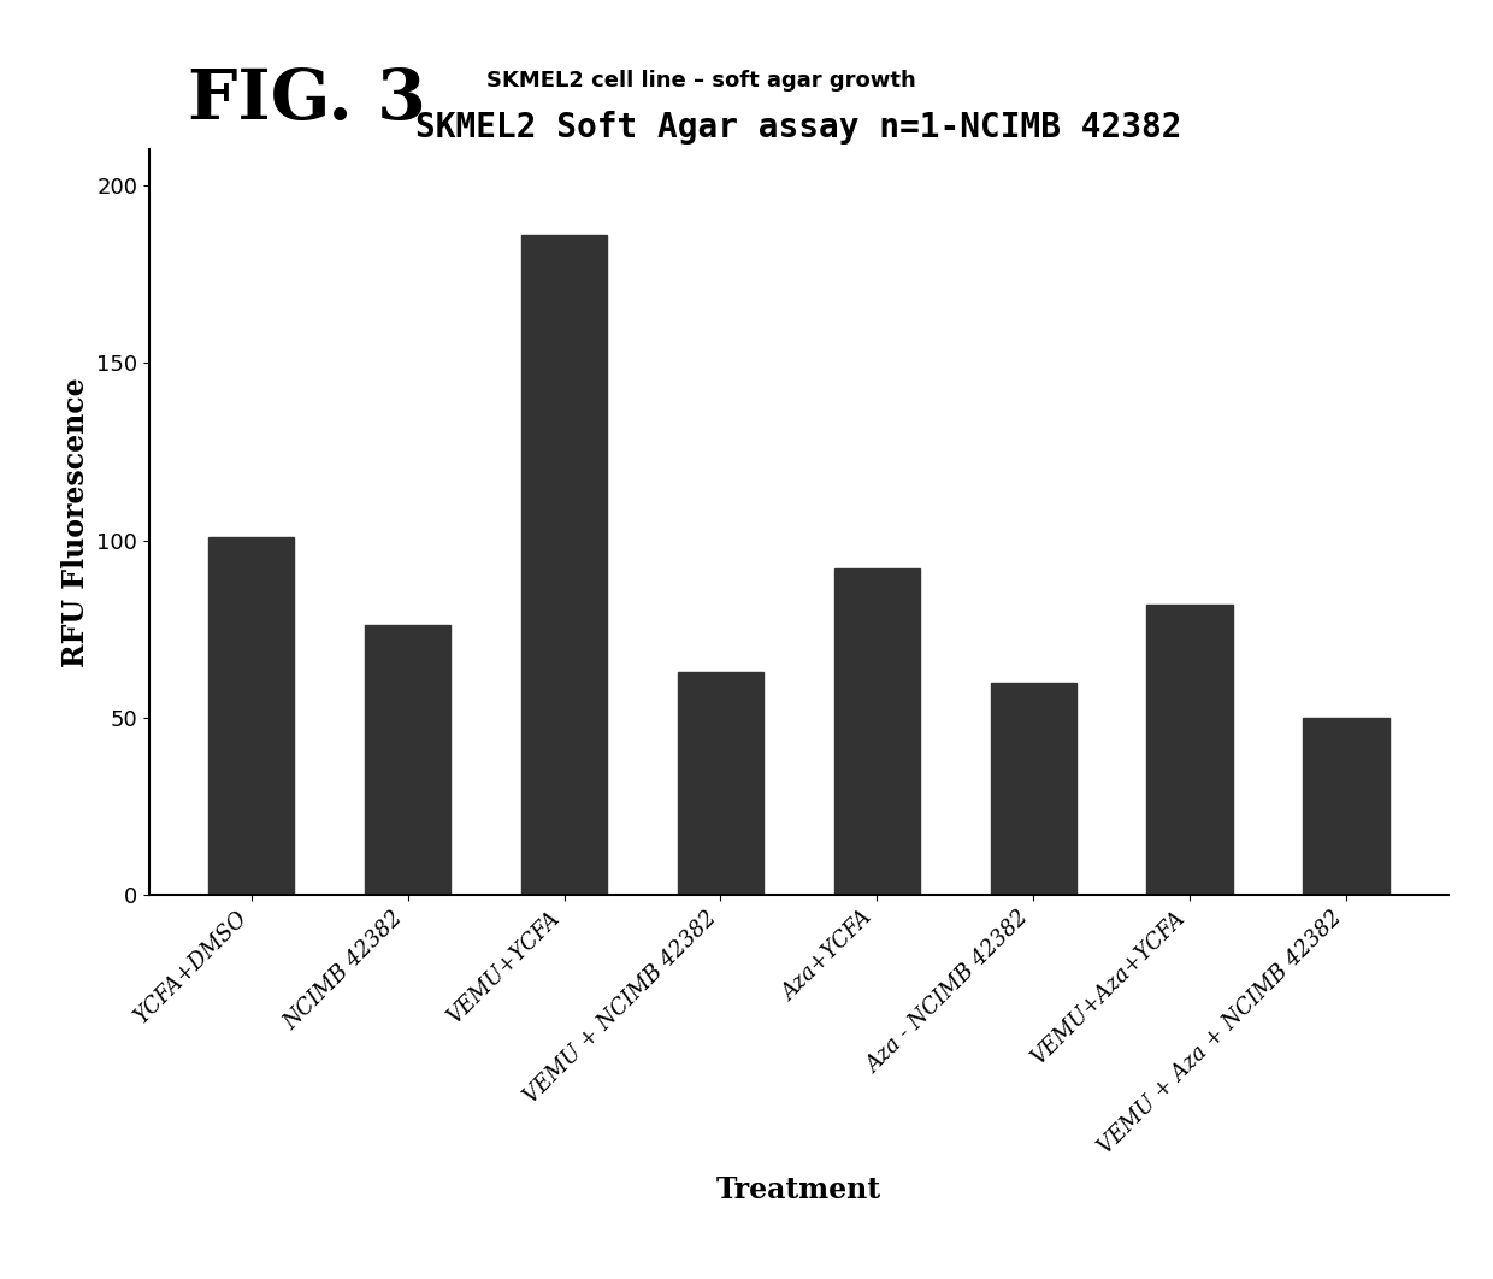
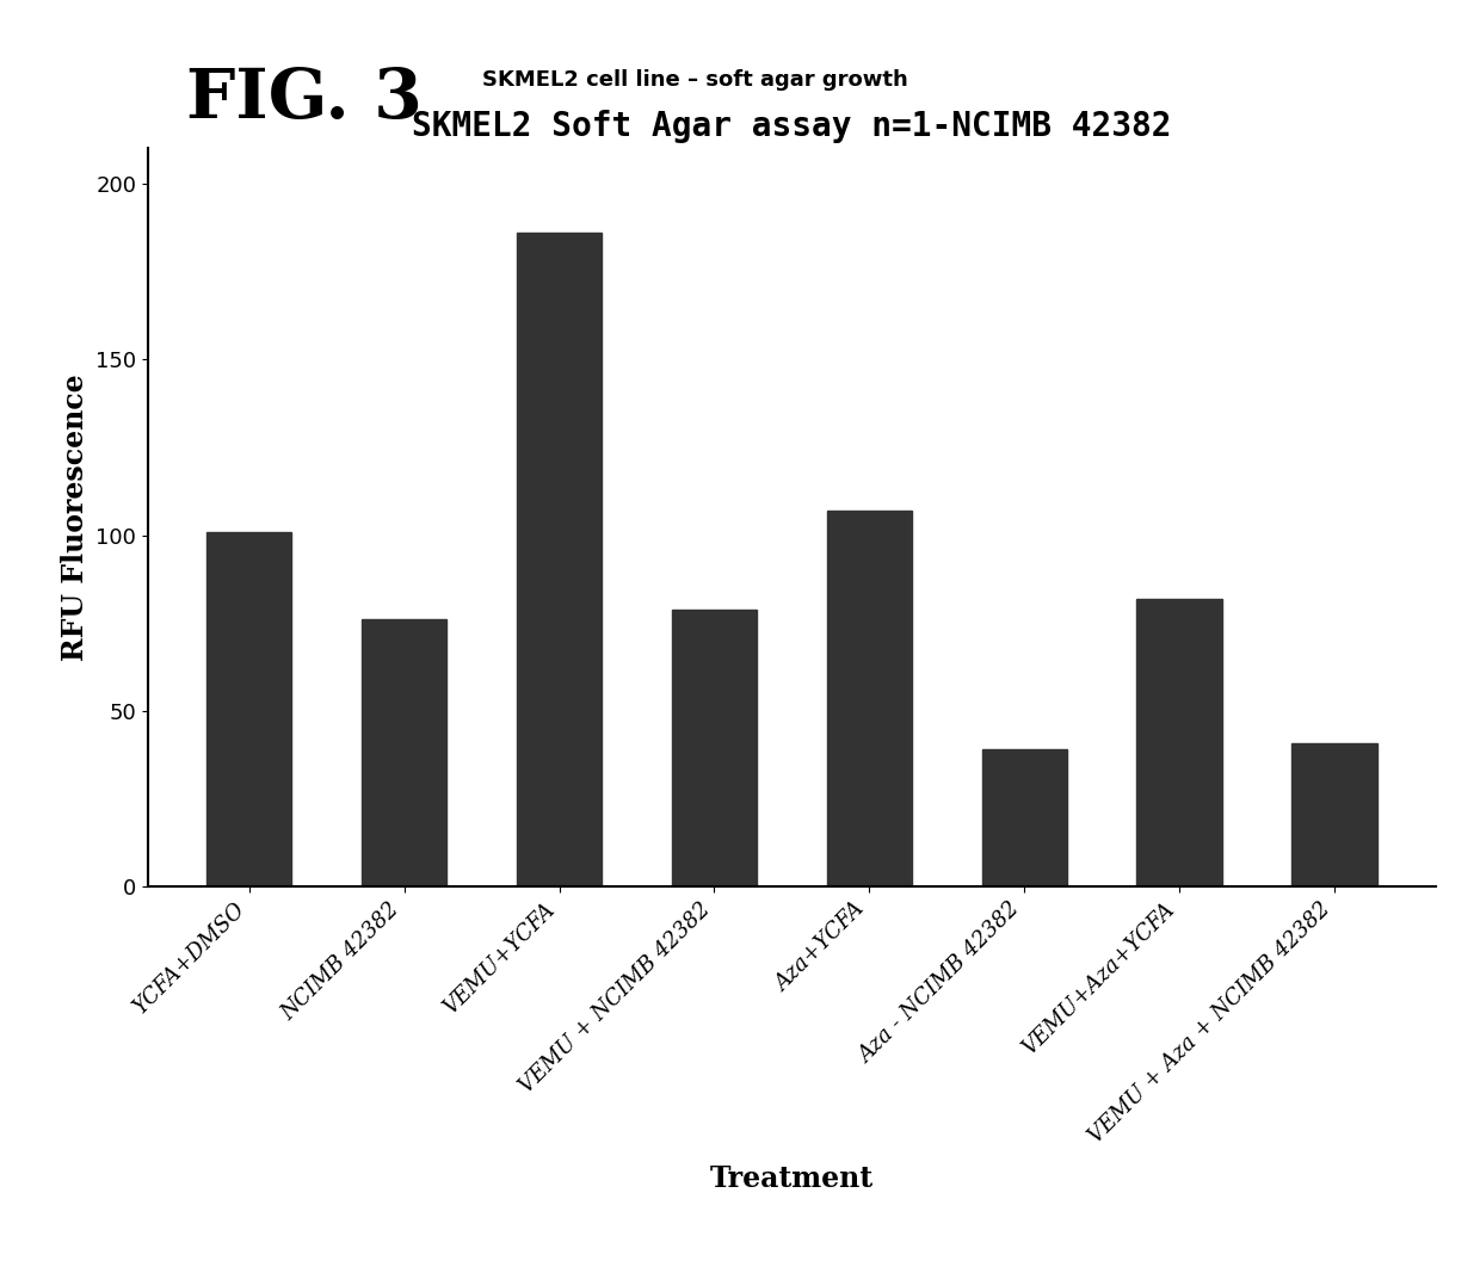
VEMU + NCIMB 42382: 63 -> 79
Aza+YCFA: 92 -> 107
Aza - NCIMB 42382: 60 -> 39
VEMU + Aza + NCIMB 42382: 50 -> 41
